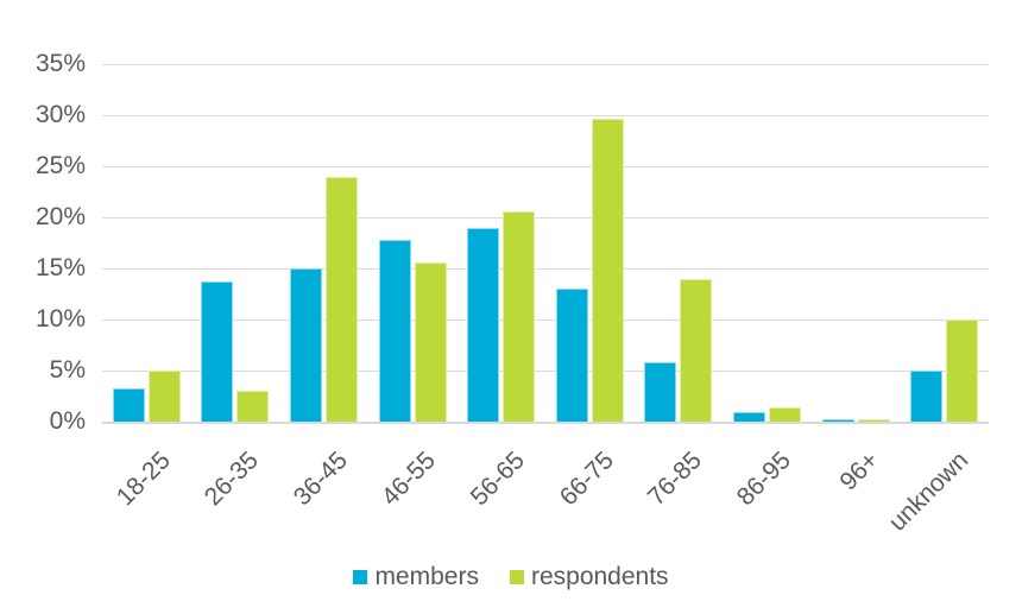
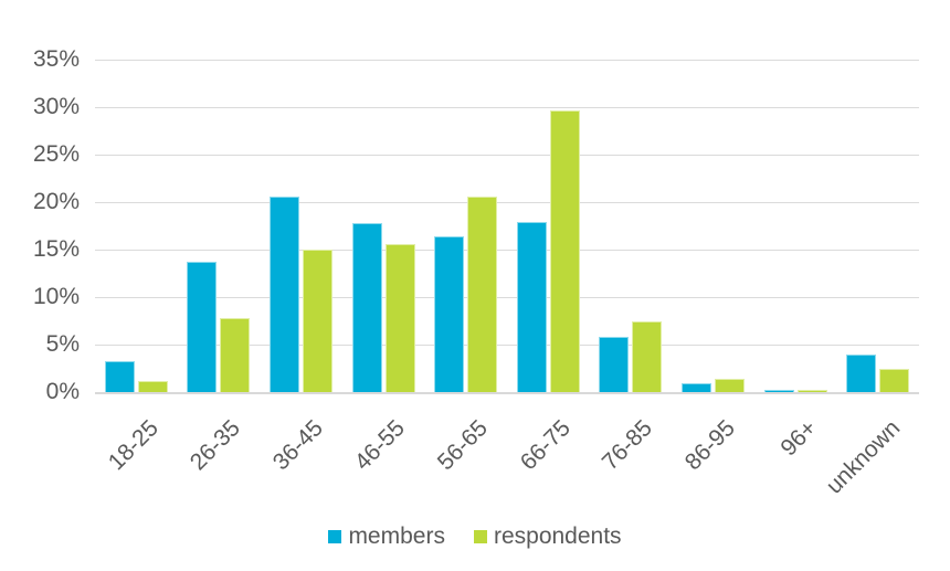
respondents/18-25: 5% -> 1%
respondents/26-35: 3% -> 8%
members/36-45: 15% -> 21%
respondents/36-45: 24% -> 15%
members/56-65: 19% -> 16%
members/66-75: 13% -> 18%
respondents/76-85: 14% -> 7%
members/unknown: 5% -> 4%
respondents/unknown: 10% -> 2%
